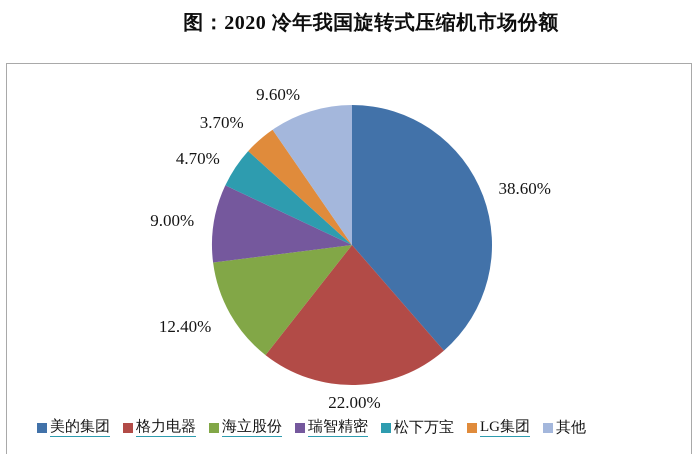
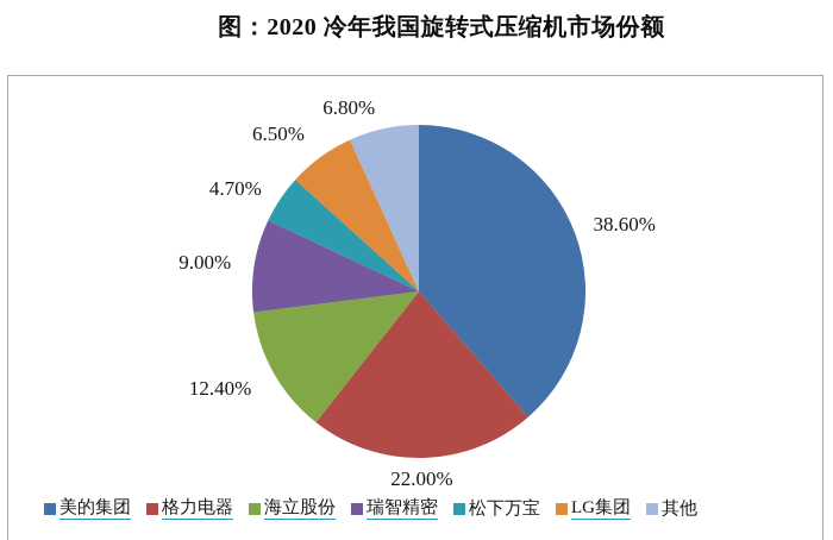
LG集团: 3.70% -> 6.50%
其他: 9.60% -> 6.80%
